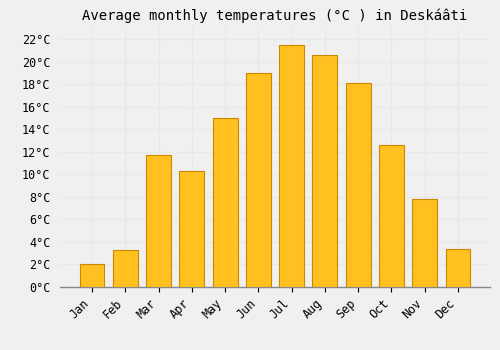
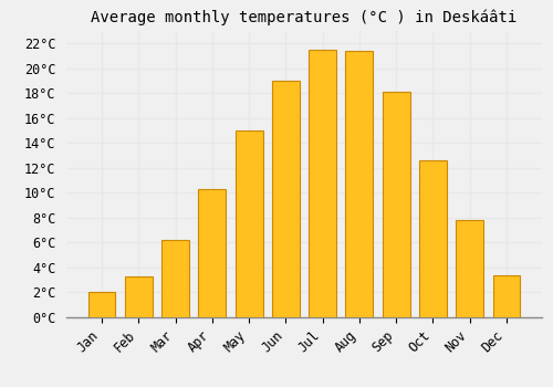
Mar: 11.7°C -> 6.2°C
Aug: 20.6°C -> 21.4°C
